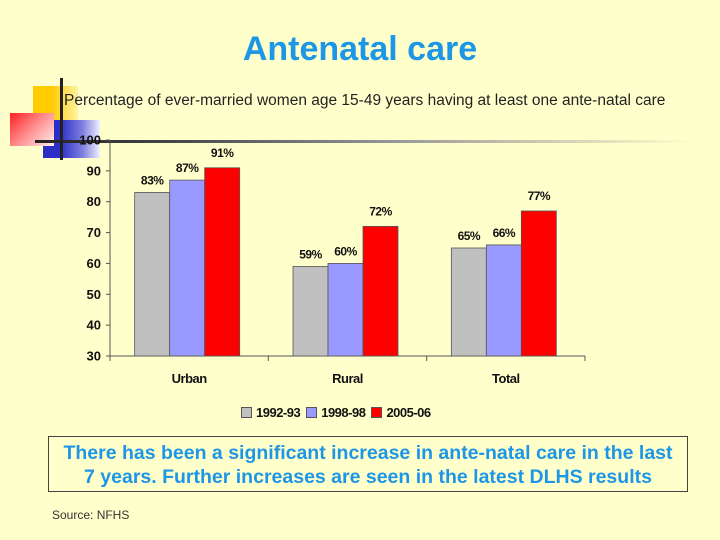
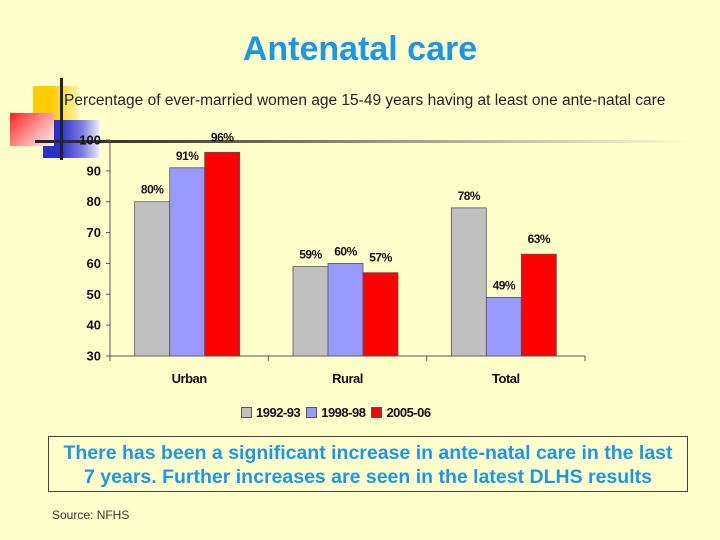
1992-93/Urban: 83% -> 80%
1998-98/Urban: 87% -> 91%
2005-06/Urban: 91% -> 96%
2005-06/Rural: 72% -> 57%
1992-93/Total: 65% -> 78%
1998-98/Total: 66% -> 49%
2005-06/Total: 77% -> 63%
